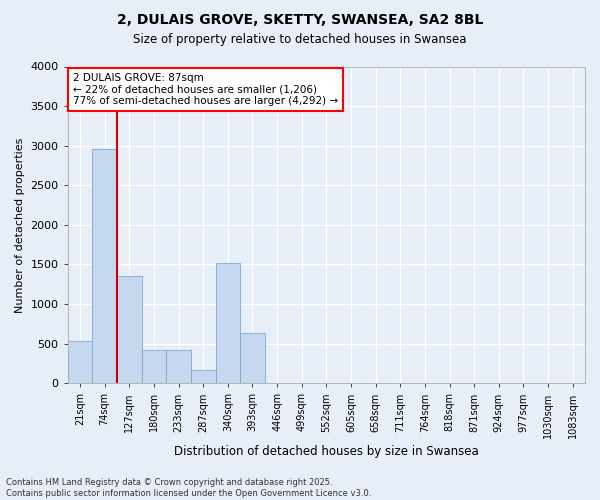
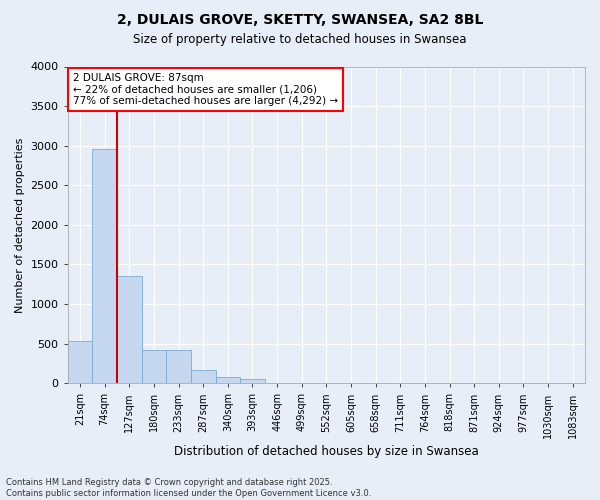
340sqm: 1520 -> 80
393sqm: 640 -> 60
